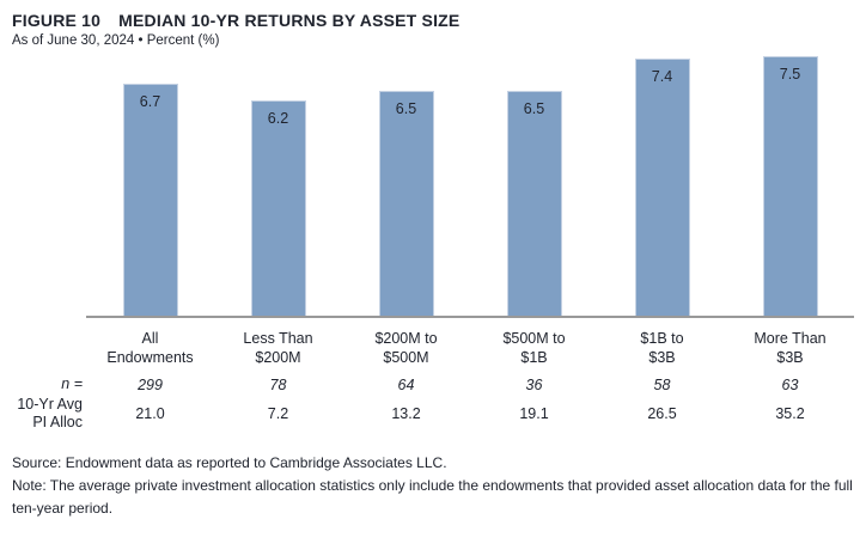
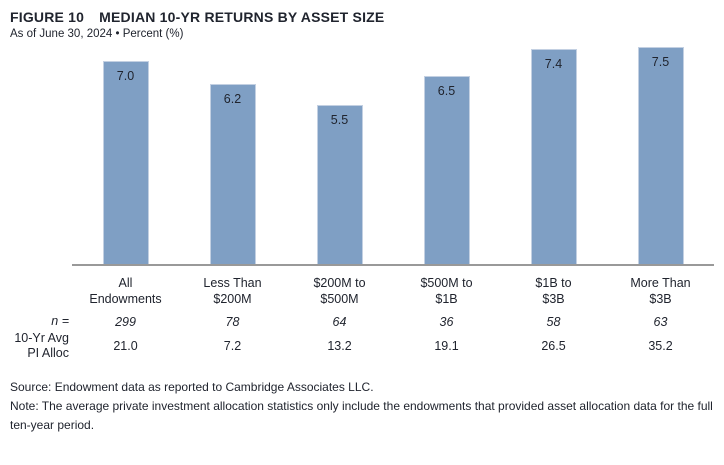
All Endowments: 6.7 -> 7.0
$200M to $500M: 6.5 -> 5.5
